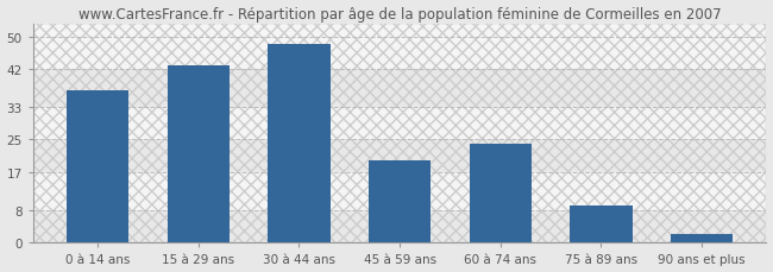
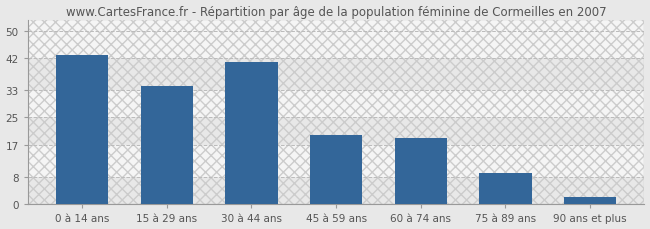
0 à 14 ans: 37 -> 43
15 à 29 ans: 43 -> 34
30 à 44 ans: 48 -> 41
60 à 74 ans: 24 -> 19
